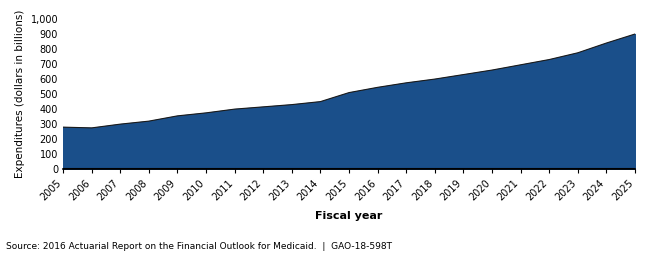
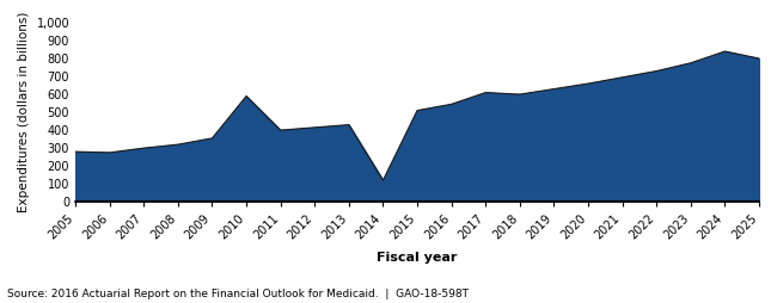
2010: 380 -> 590
2014: 450 -> 120
2017: 580 -> 610
2025: 900 -> 800
